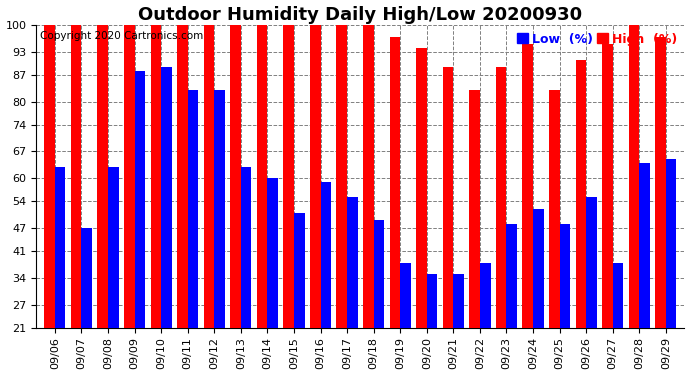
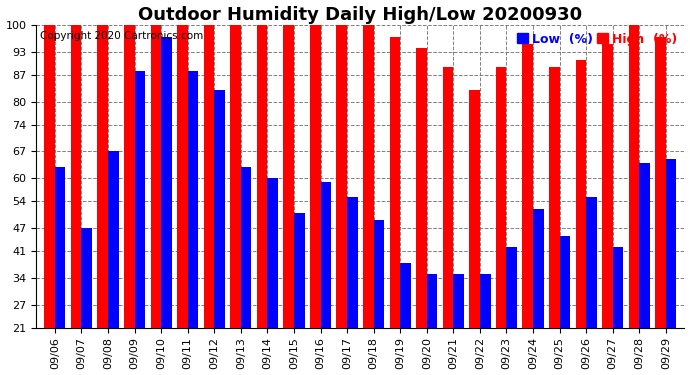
Low (%)/09/08: 63 -> 67
Low (%)/09/10: 89 -> 97
Low (%)/09/11: 83 -> 88
Low (%)/09/22: 38 -> 35
Low (%)/09/23: 48 -> 42
High (%)/09/25: 83 -> 89
Low (%)/09/25: 48 -> 45
Low (%)/09/27: 38 -> 42
